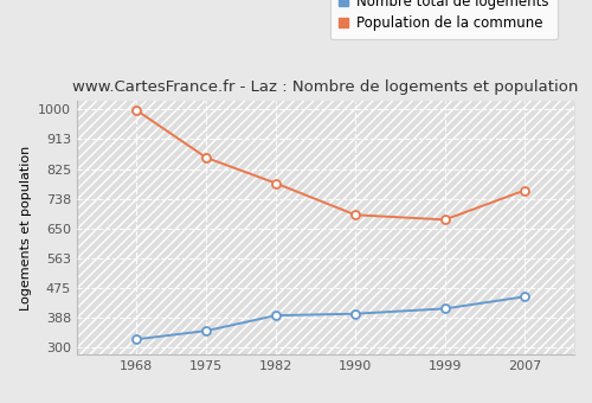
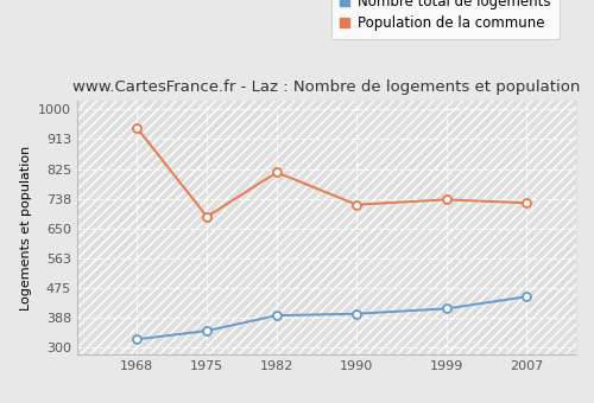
Population de la commune/1968: 997 -> 945
Population de la commune/1975: 858 -> 685
Population de la commune/1982: 783 -> 815
Population de la commune/1990: 690 -> 720
Population de la commune/1999: 676 -> 735
Population de la commune/2007: 762 -> 725
